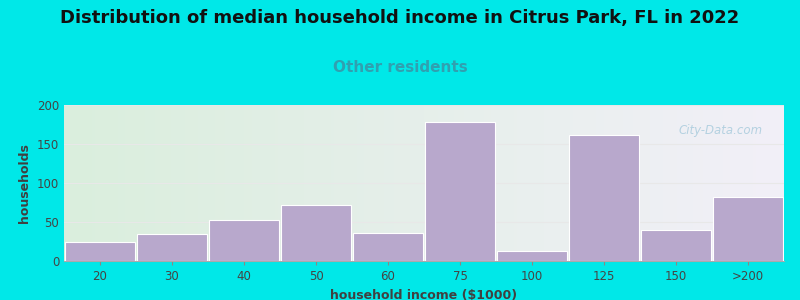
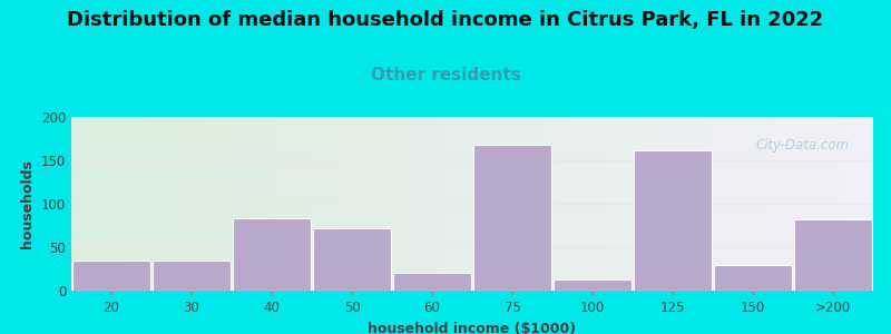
20: 24 -> 35
40: 52 -> 83
60: 36 -> 20
75: 178 -> 168
150: 40 -> 29
